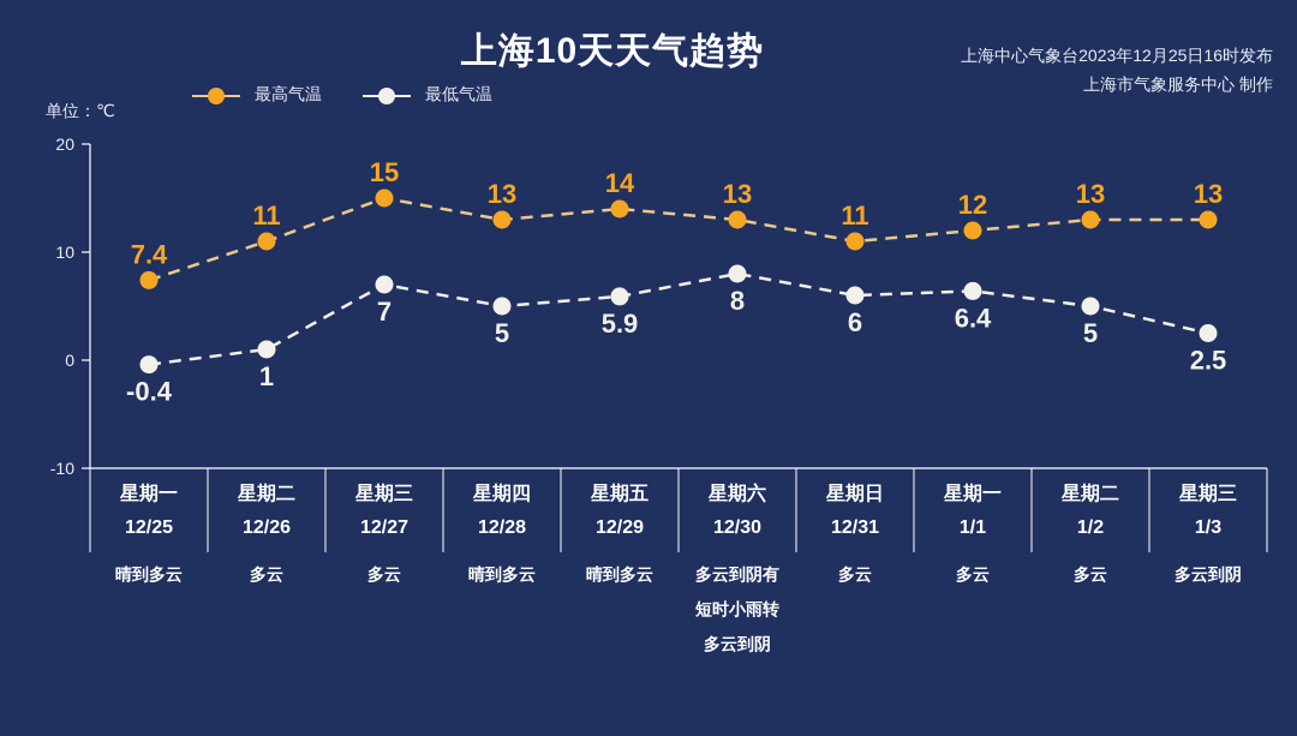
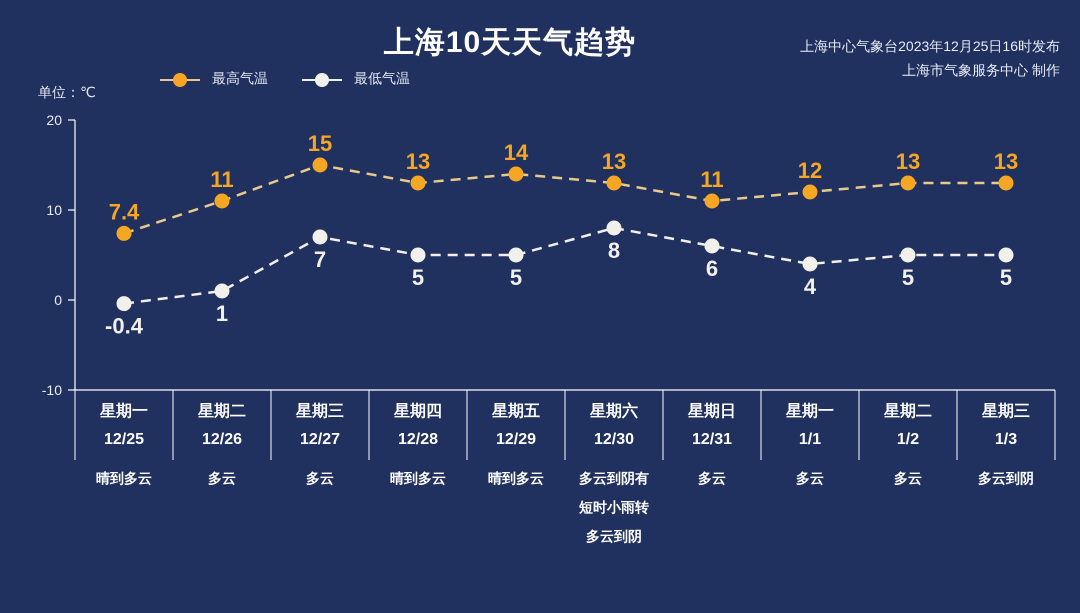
最低气温/12/29: 5.9 -> 5
最低气温/1/1: 6.4 -> 4
最低气温/1/3: 2.5 -> 5
